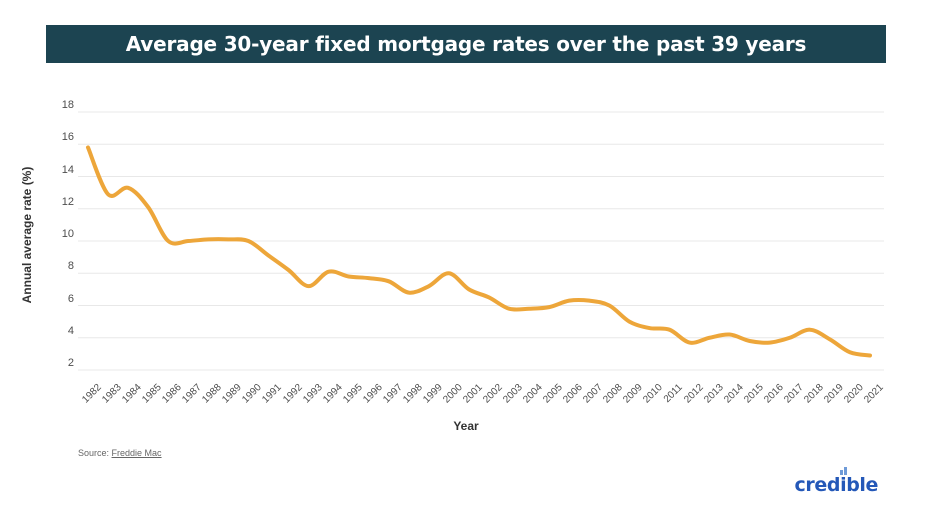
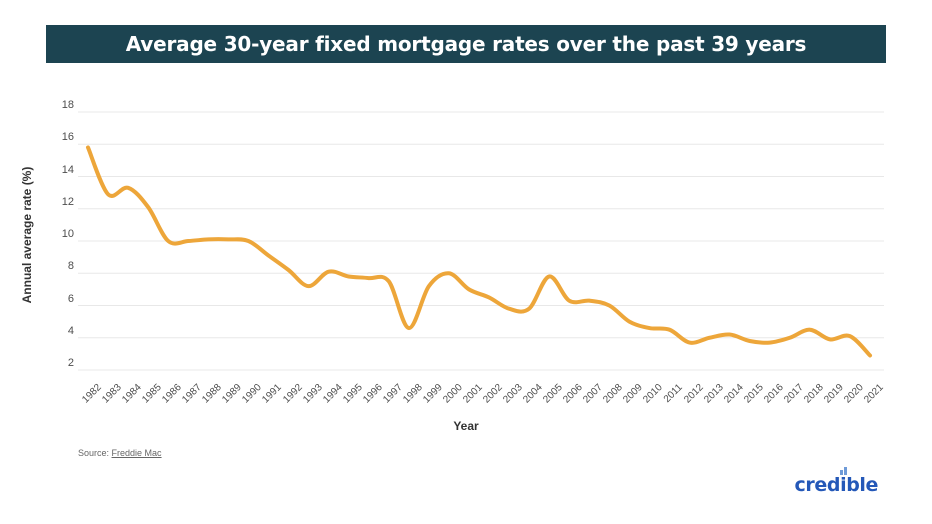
1998: 6.8 -> 4.6
2005: 5.9 -> 7.8
2020: 3.1 -> 4.1
